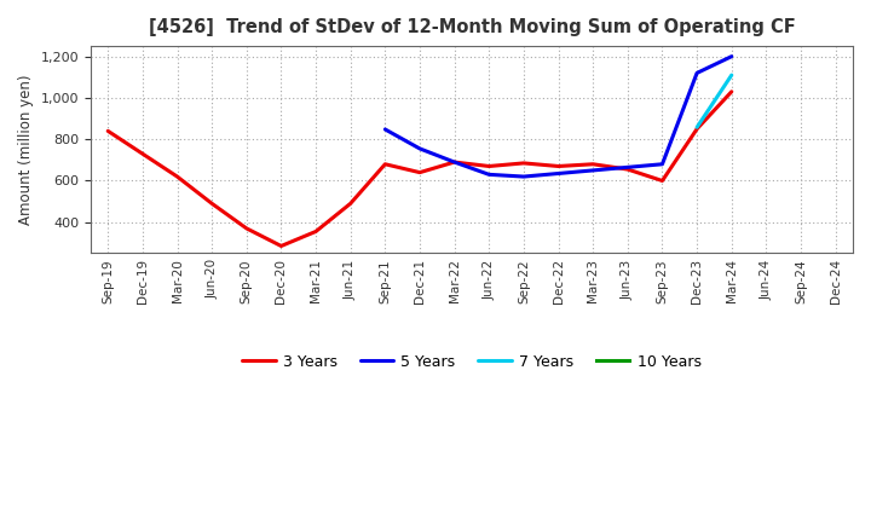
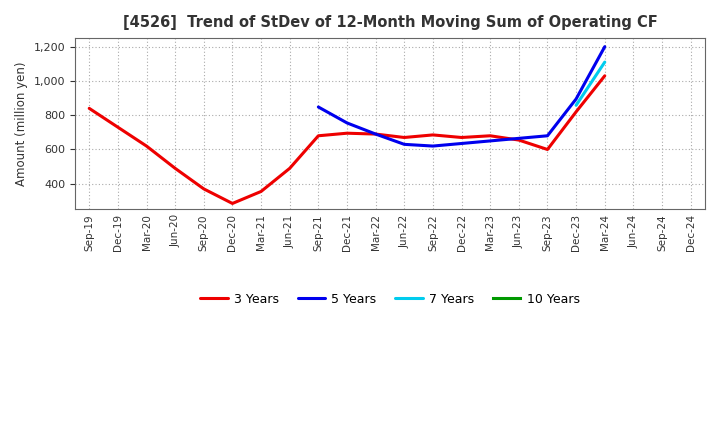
3 Years/Dec-21: 640 -> 700
3 Years/Dec-23: 850 -> 820
5 Years/Dec-23: 1,120 -> 900
